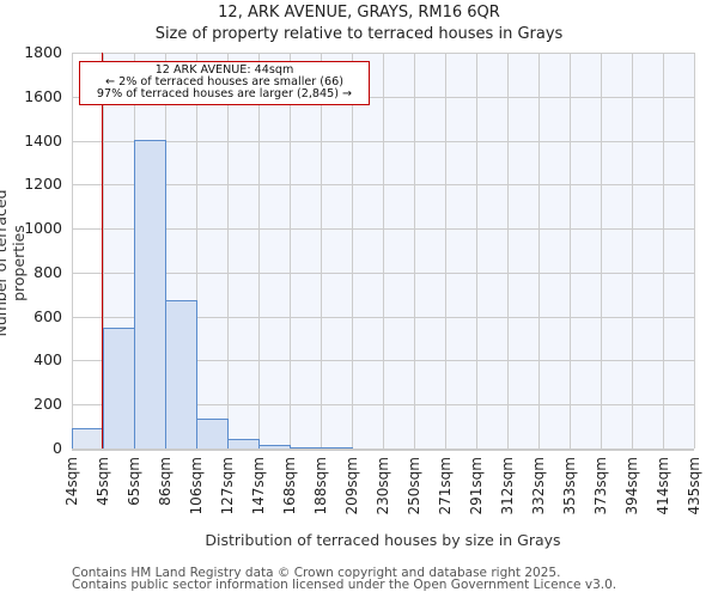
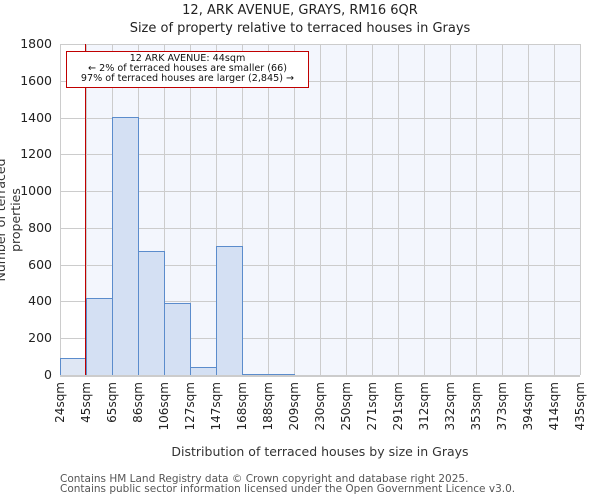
45sqm: 550 -> 420
106sqm: 140 -> 390
147sqm: 10 -> 700
